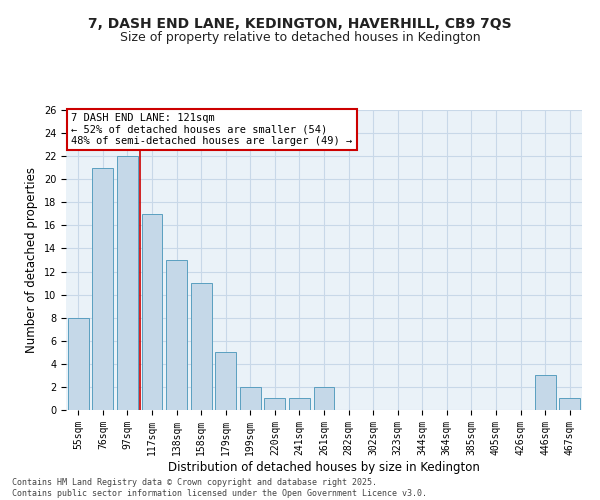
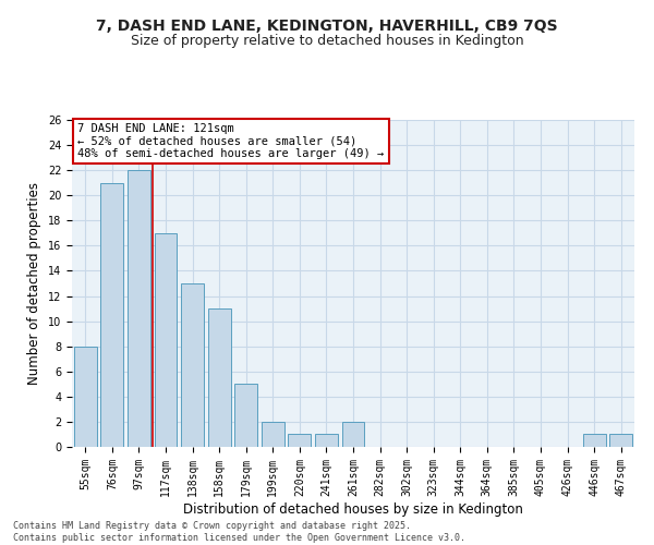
446sqm: 3 -> 1
